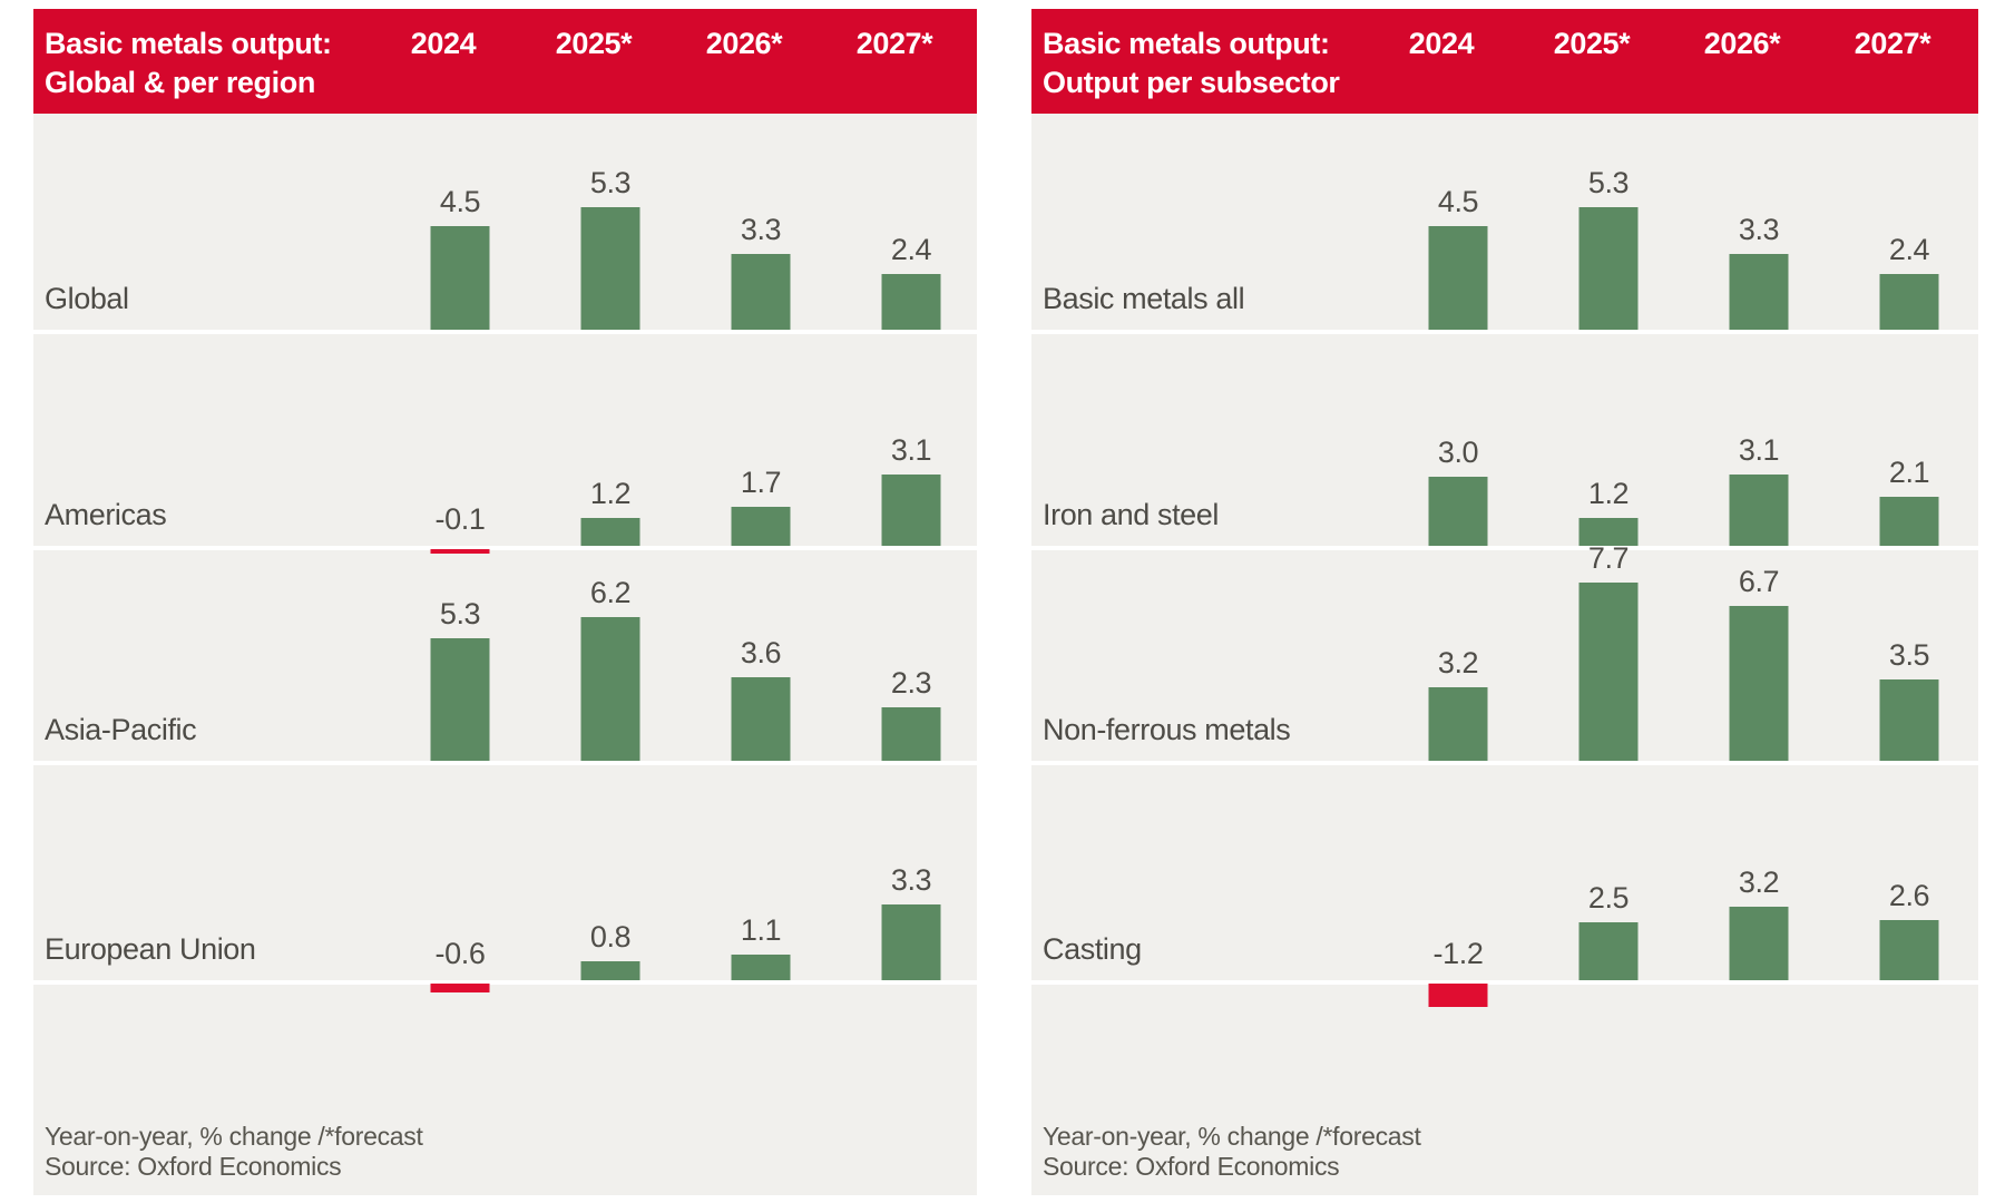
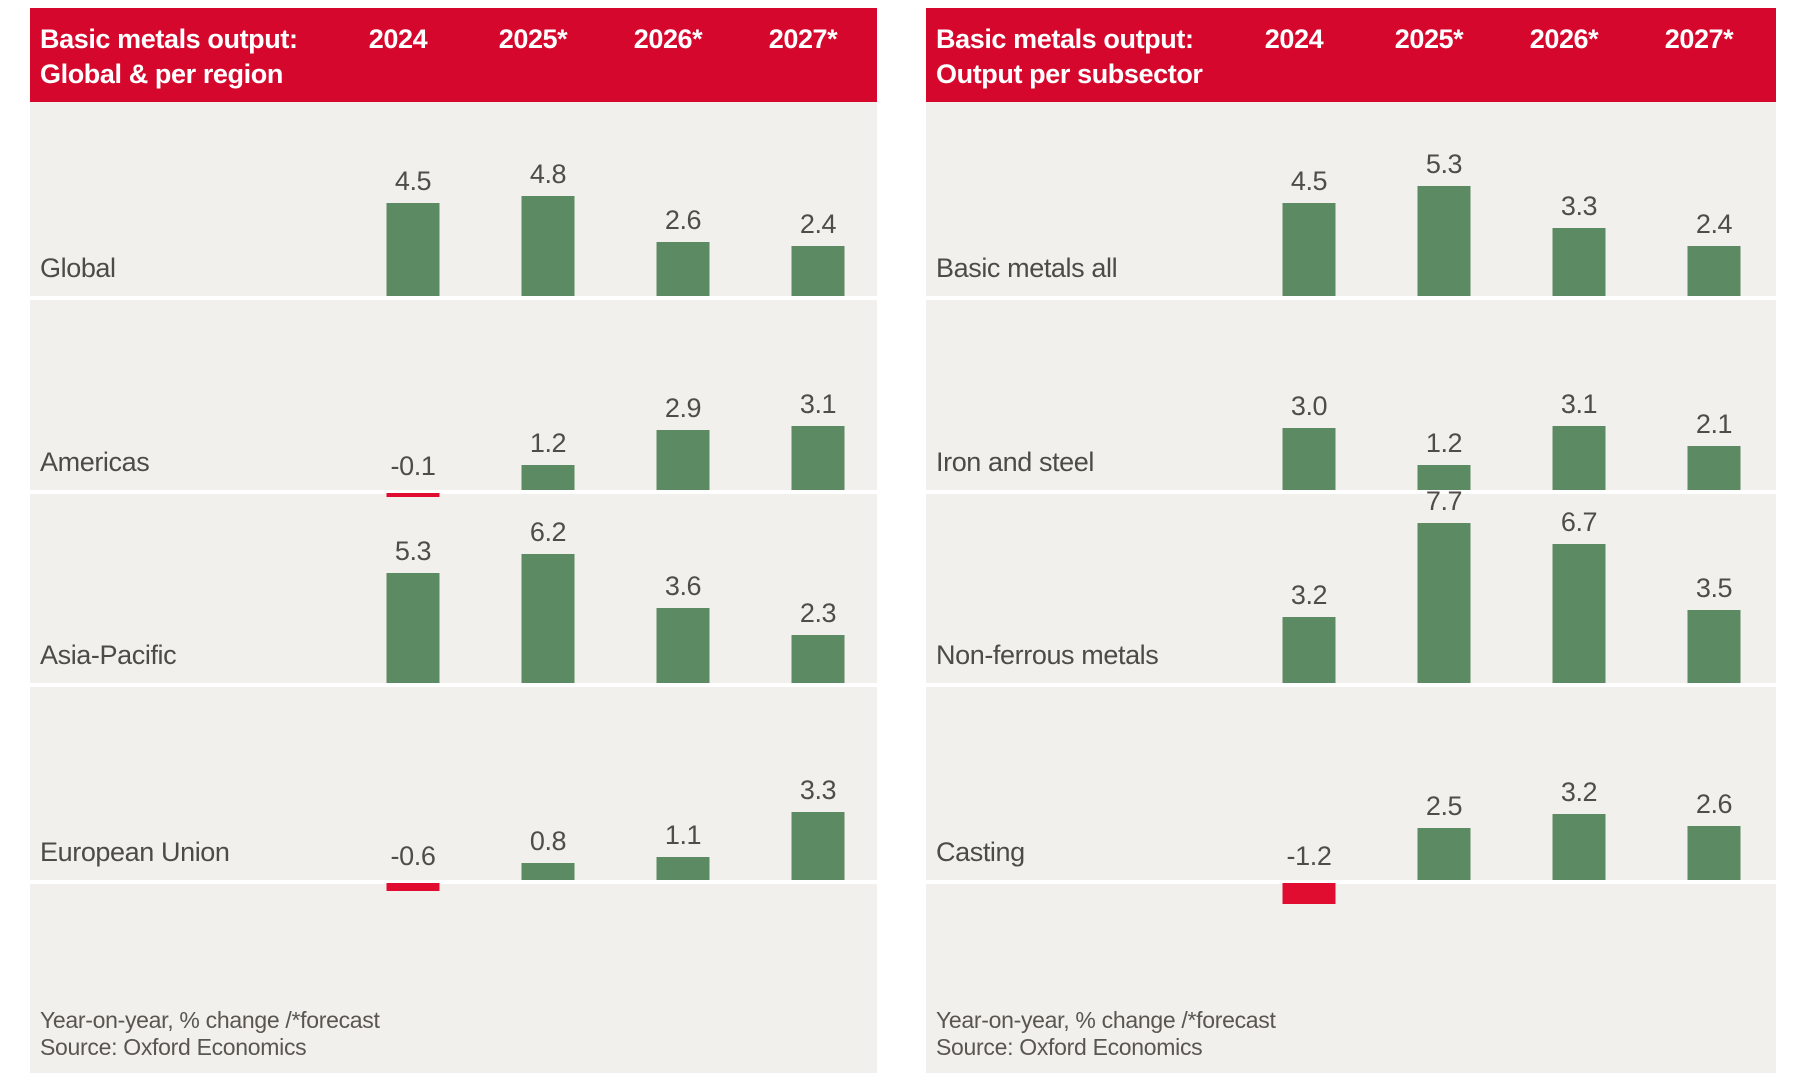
Basic metals output: Global & per region/Global/2025*: 5.3 -> 4.8
Basic metals output: Global & per region/Global/2026*: 3.3 -> 2.6
Basic metals output: Global & per region/Americas/2026*: 1.7 -> 2.9
